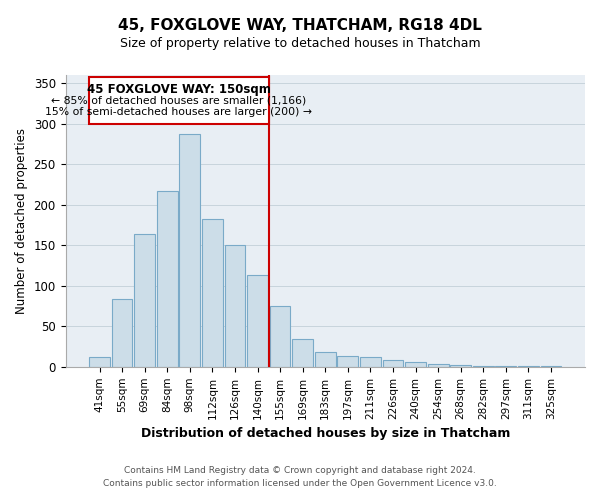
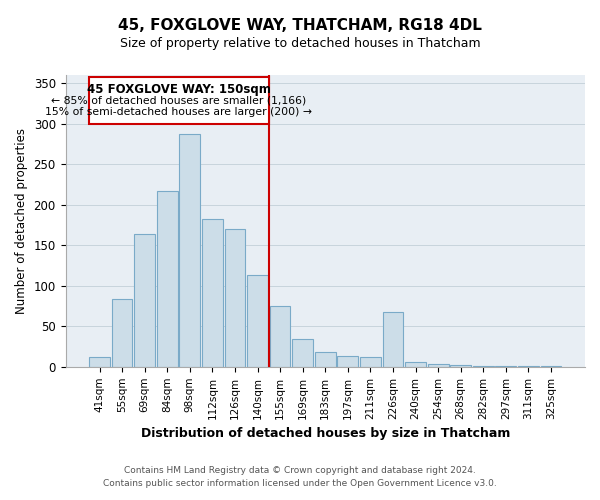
126sqm: 150 -> 170
226sqm: 9 -> 68
